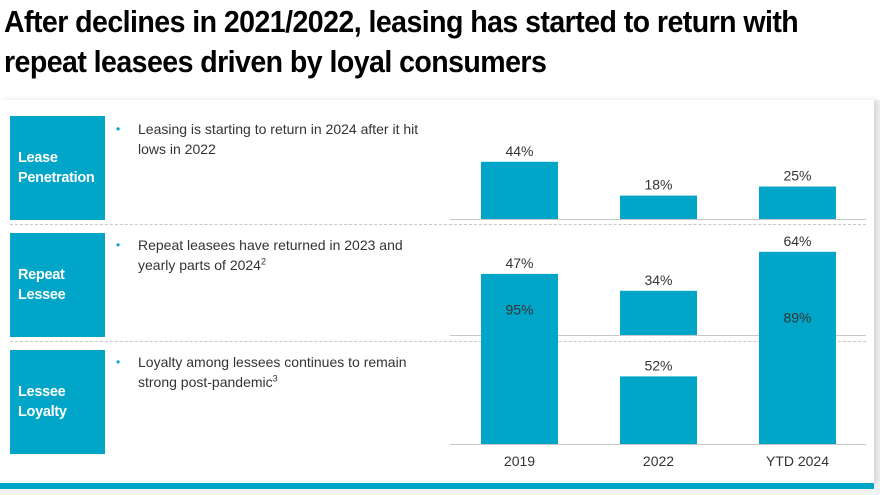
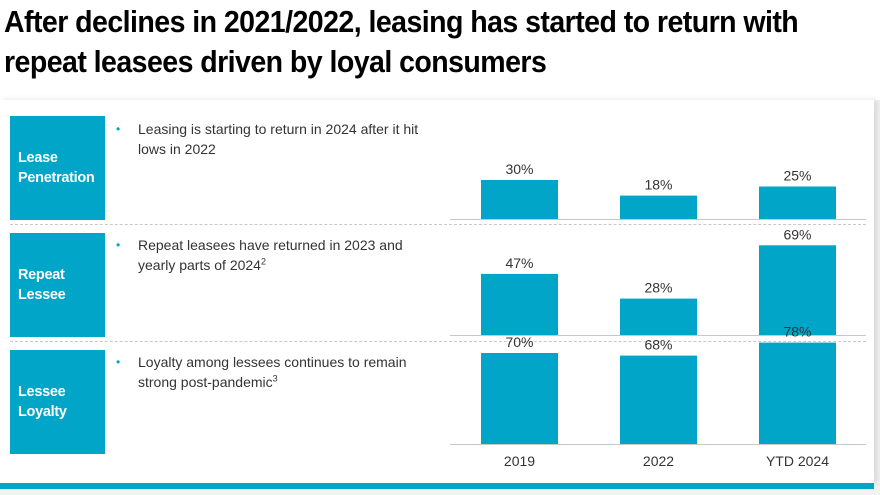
Lease Penetration/2019: 44% -> 30%
Repeat Lessee/2022: 34% -> 28%
Repeat Lessee/YTD 2024: 64% -> 69%
Lessee Loyalty/2019: 95% -> 70%
Lessee Loyalty/2022: 52% -> 68%
Lessee Loyalty/YTD 2024: 89% -> 78%
